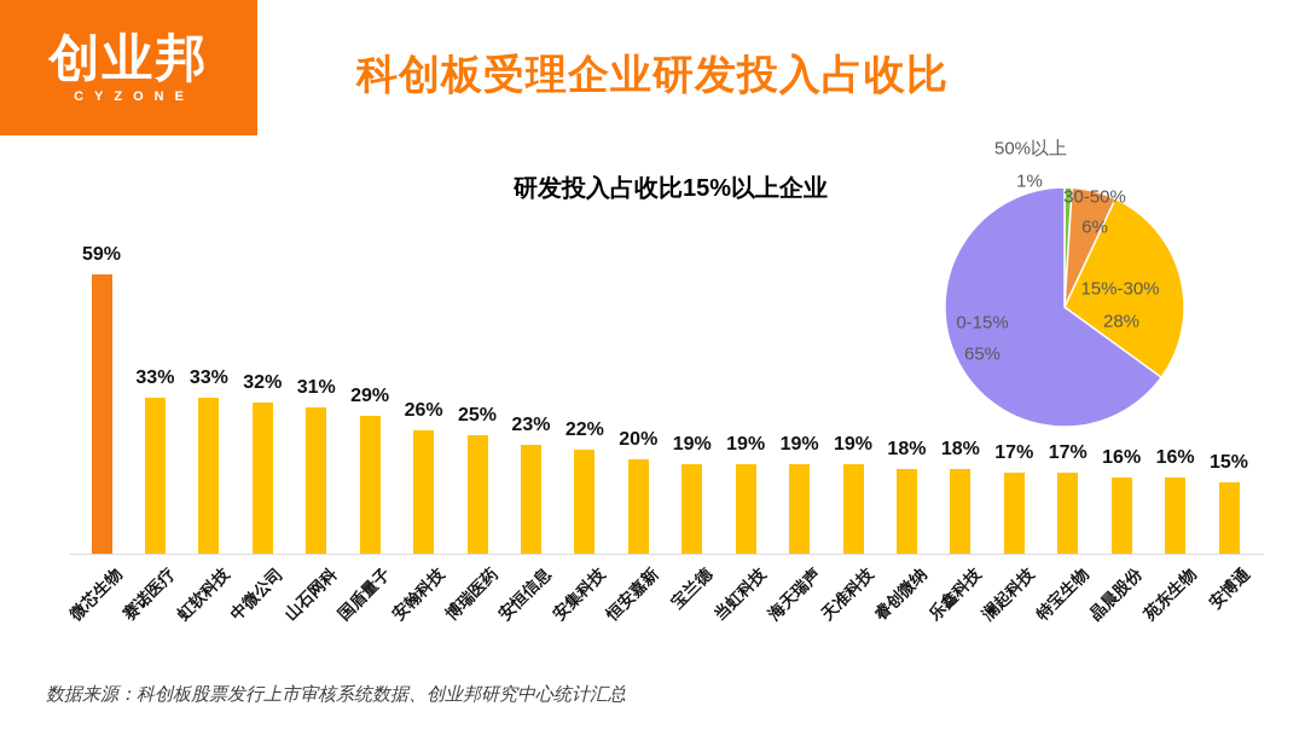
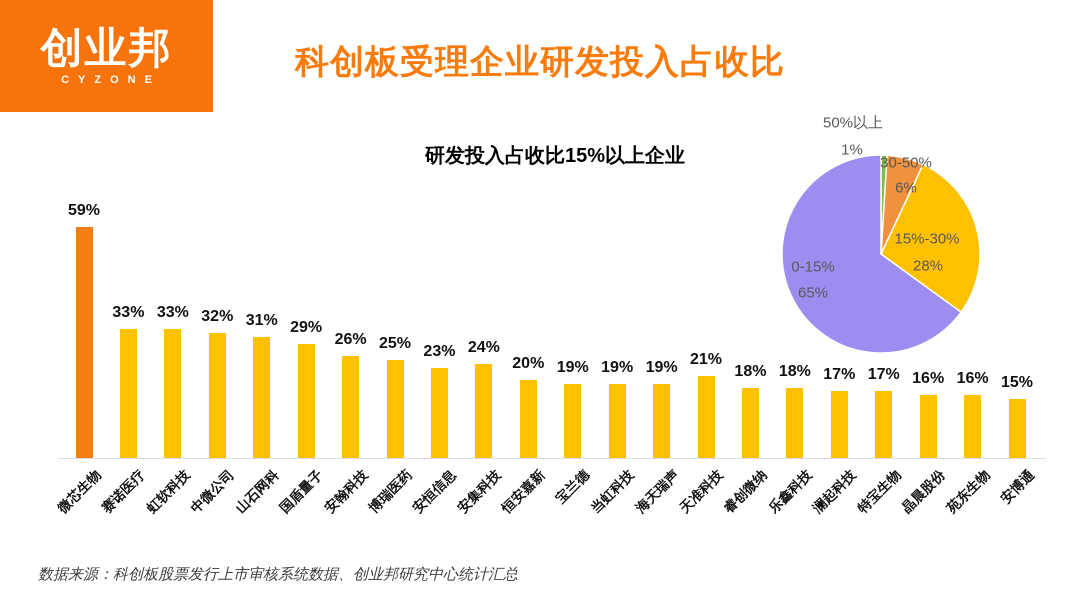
研发投入占收比15%以上企业/安集科技: 22% -> 24%
研发投入占收比15%以上企业/天准科技: 19% -> 21%
